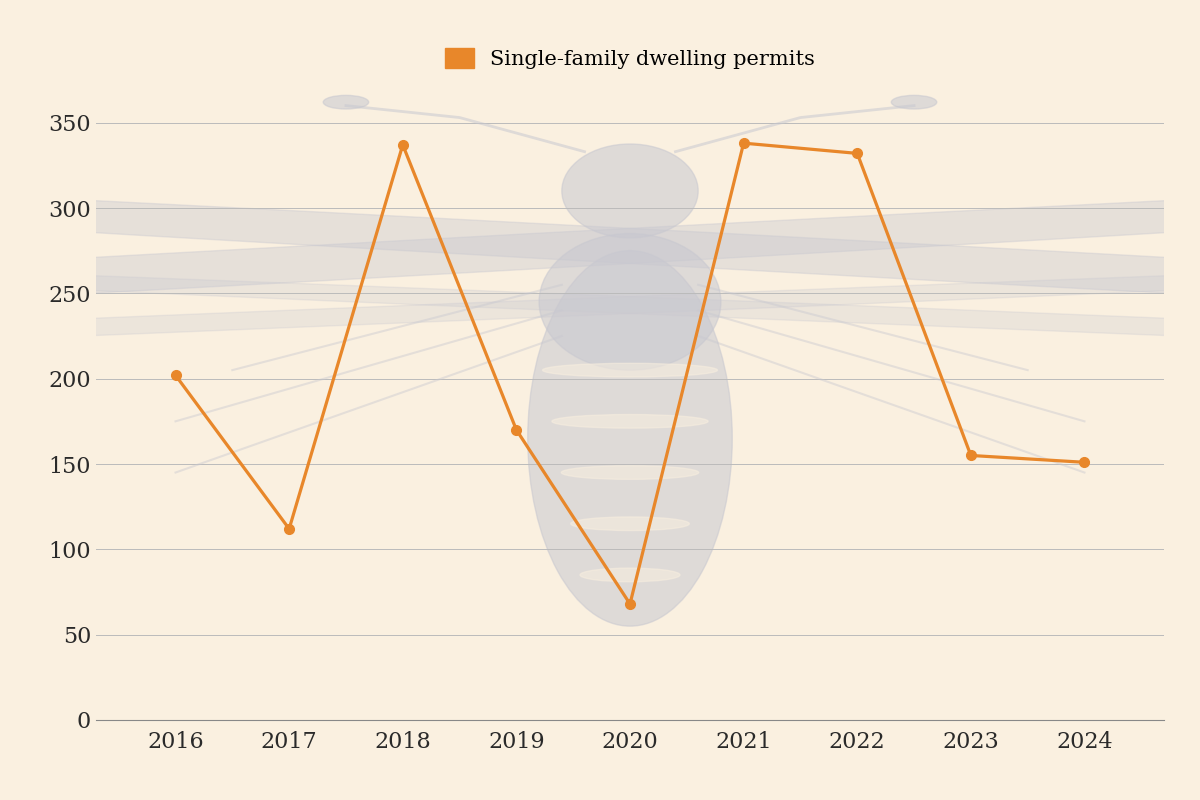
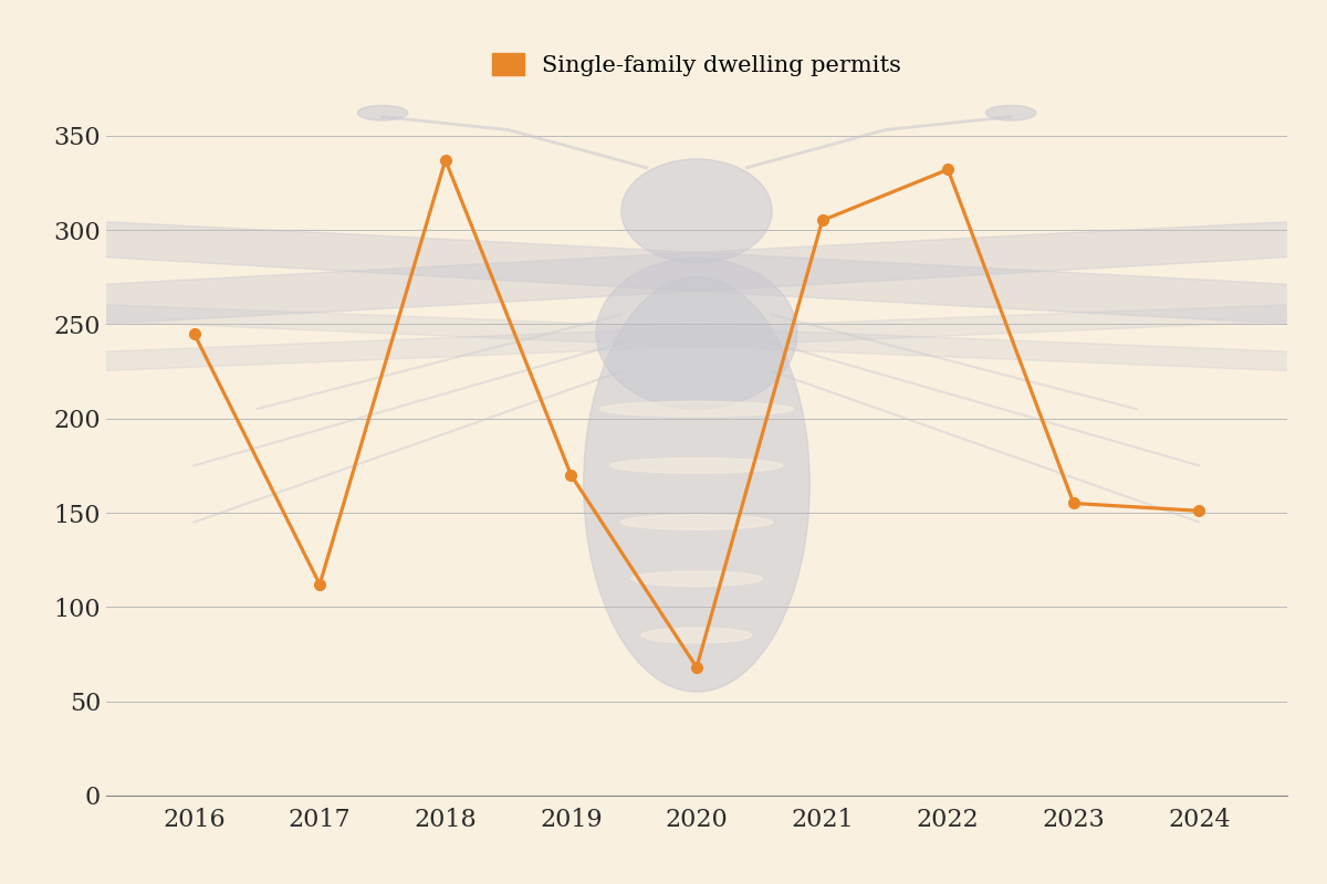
Single-family dwelling permits/2016: 202 -> 245
Single-family dwelling permits/2021: 338 -> 305
